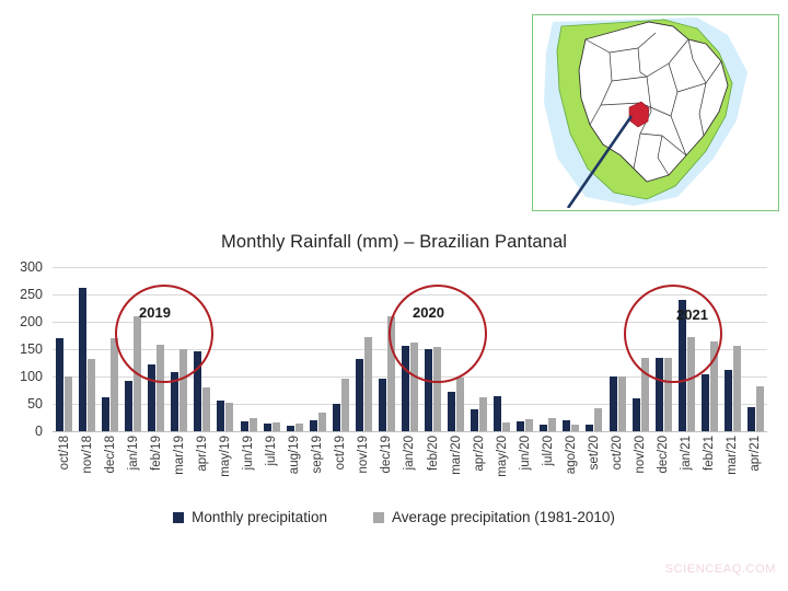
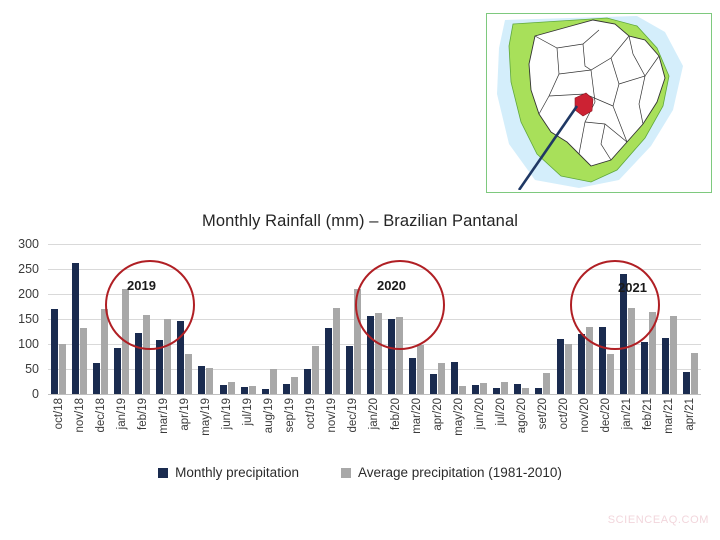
Average precipitation (1981-2010)/aug/19: 10 -> 50
Monthly precipitation/oct/20: 100 -> 110
Monthly precipitation/nov/20: 60 -> 120
Average precipitation (1981-2010)/dec/20: 130 -> 80
